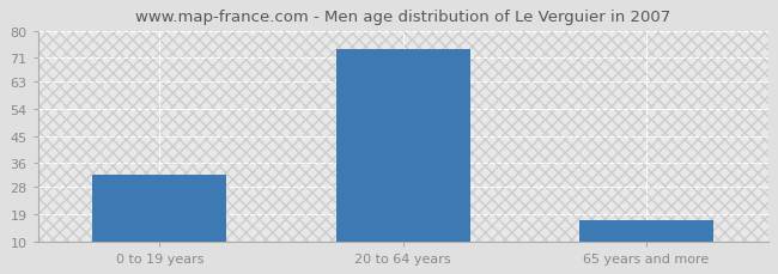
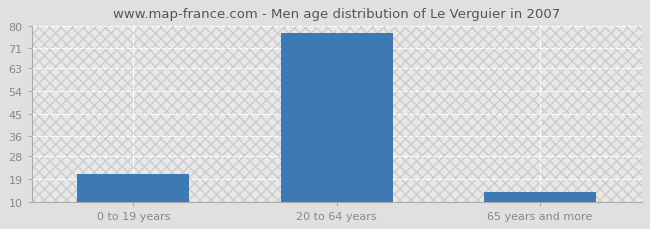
0 to 19 years: 32 -> 21
20 to 64 years: 74 -> 77
65 years and more: 17 -> 14
